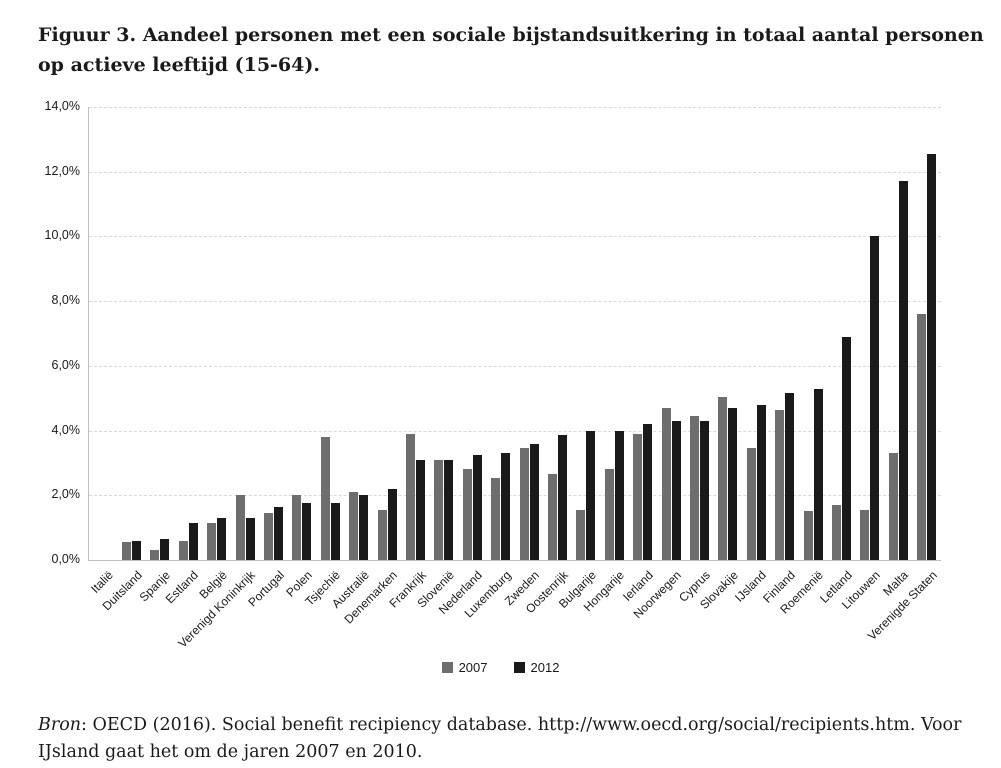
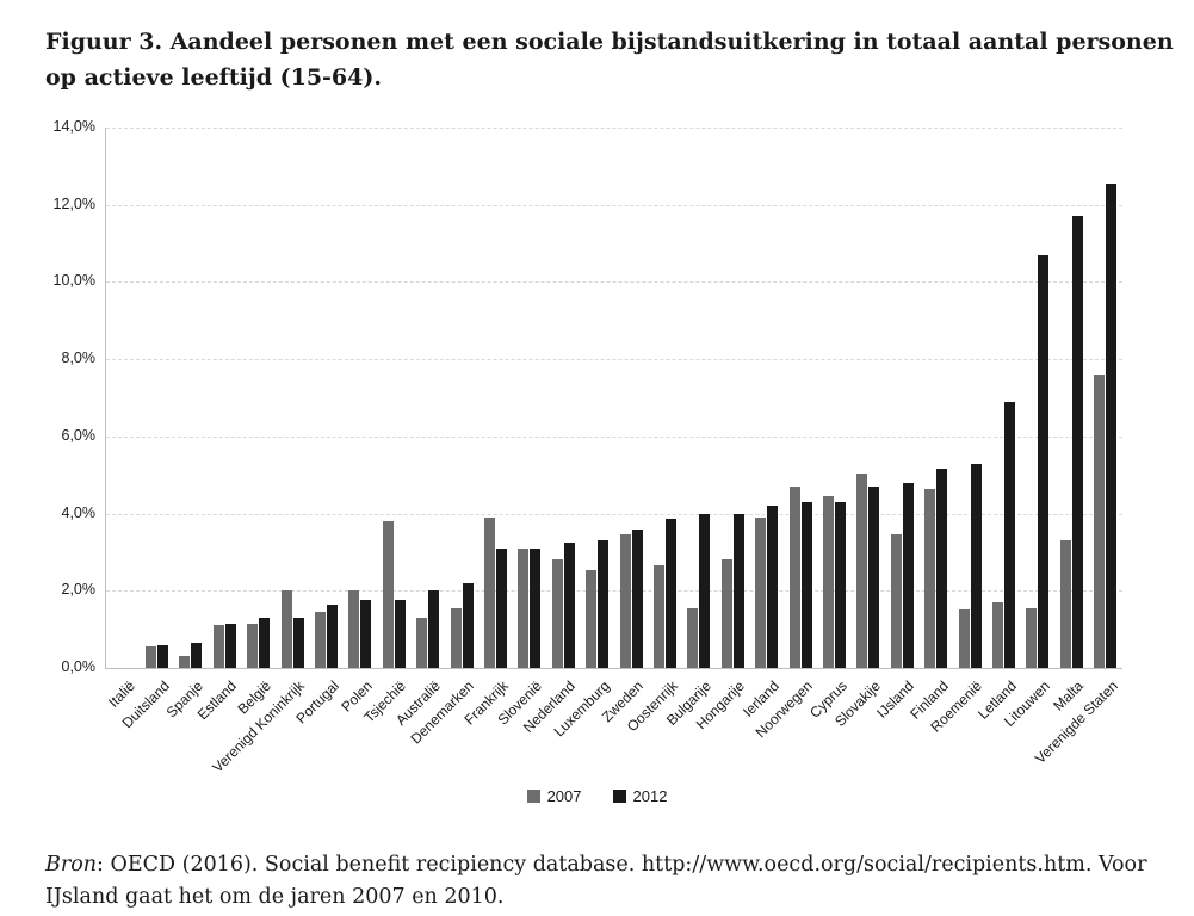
2007/Estland: 0,6% -> 1,1%
2007/Australië: 2,1% -> 1,3%
2012/Litouwen: 10,0% -> 10,7%
